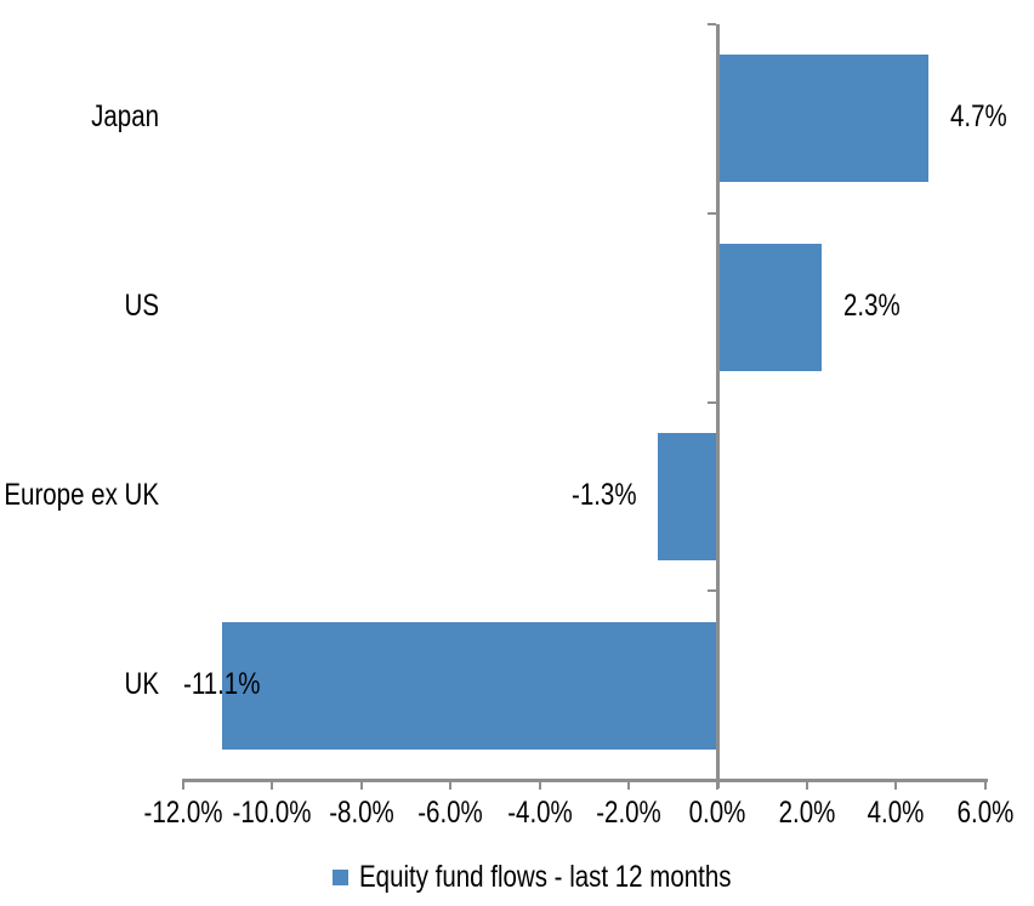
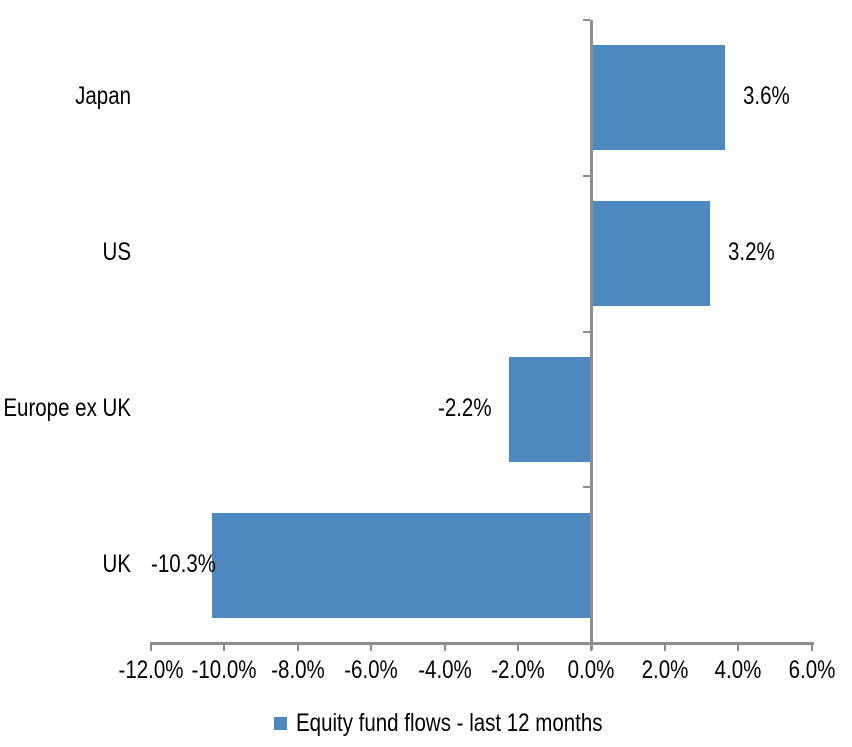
Japan: 4.7% -> 3.6%
US: 2.3% -> 3.2%
Europe ex UK: -1.3% -> -2.2%
UK: -11.1% -> -10.3%
